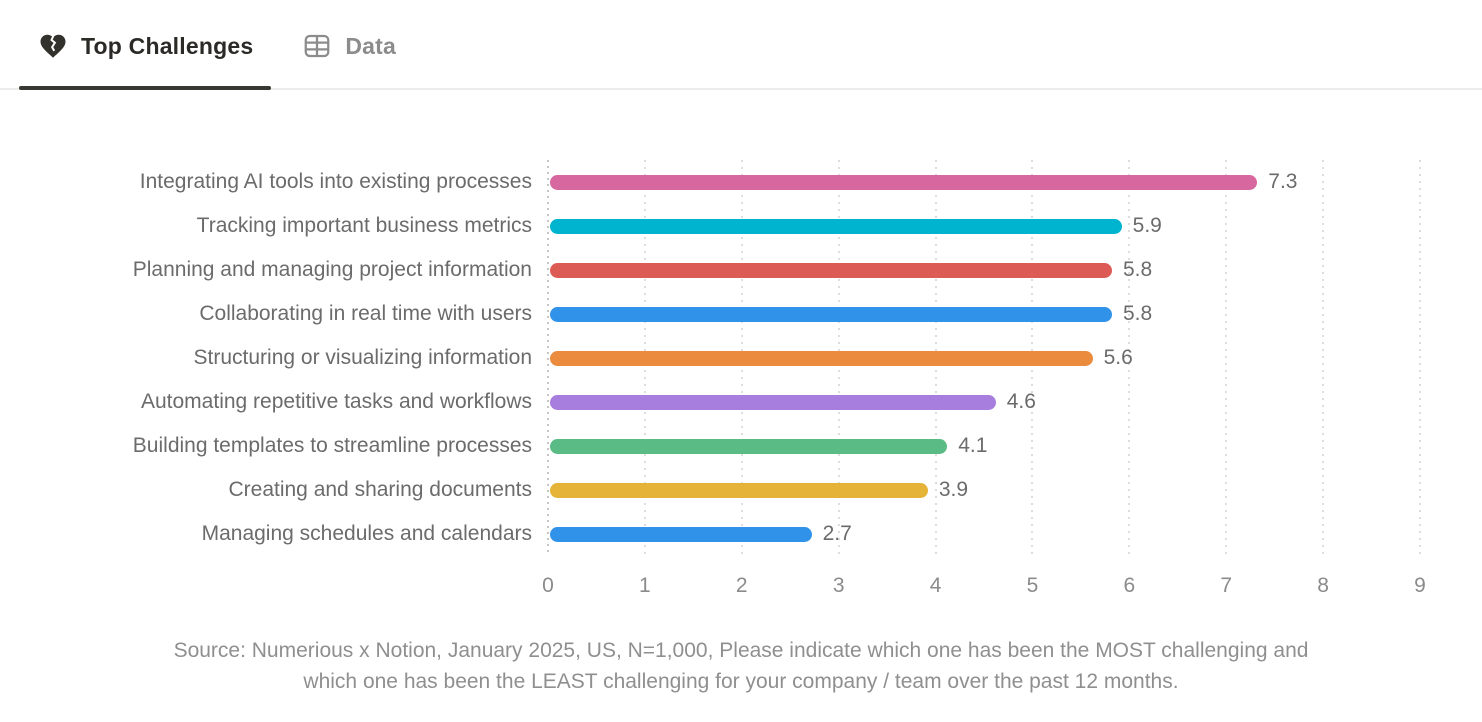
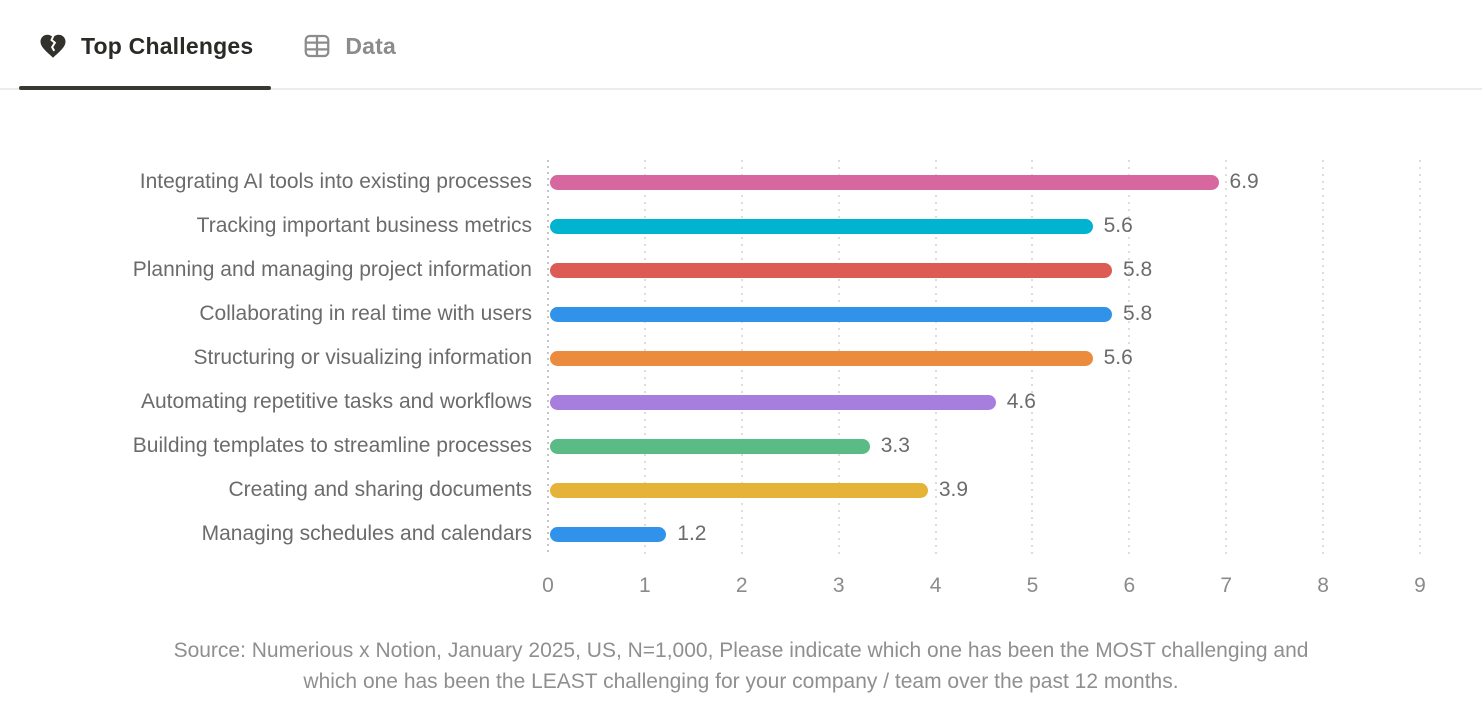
Integrating AI tools into existing processes: 7.3 -> 6.9
Tracking important business metrics: 5.9 -> 5.6
Building templates to streamline processes: 4.1 -> 3.3
Managing schedules and calendars: 2.7 -> 1.2
